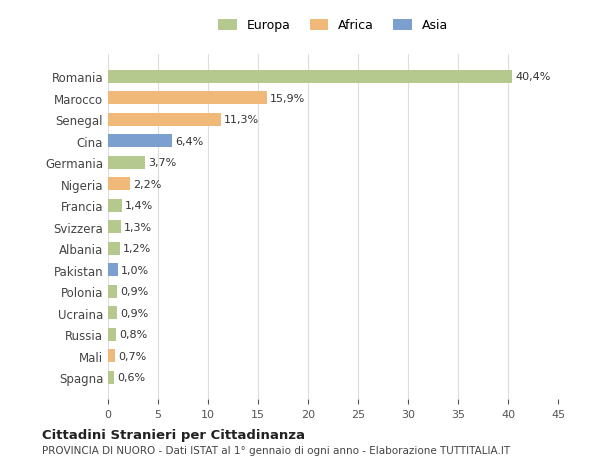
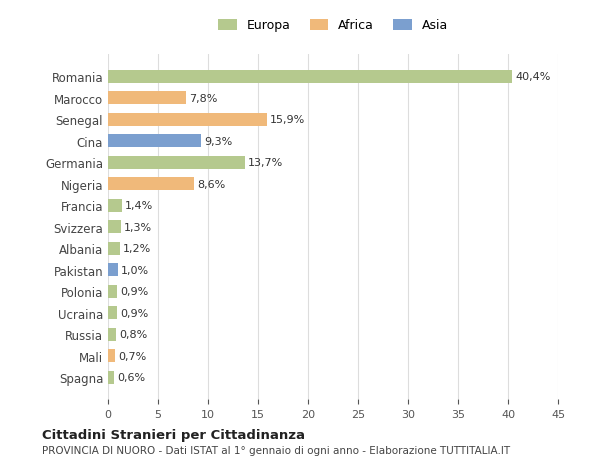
Marocco: 15,9% -> 7,8%
Senegal: 11,3% -> 15,9%
Cina: 6,4% -> 9,3%
Germania: 3,7% -> 13,7%
Nigeria: 2,2% -> 8,6%
